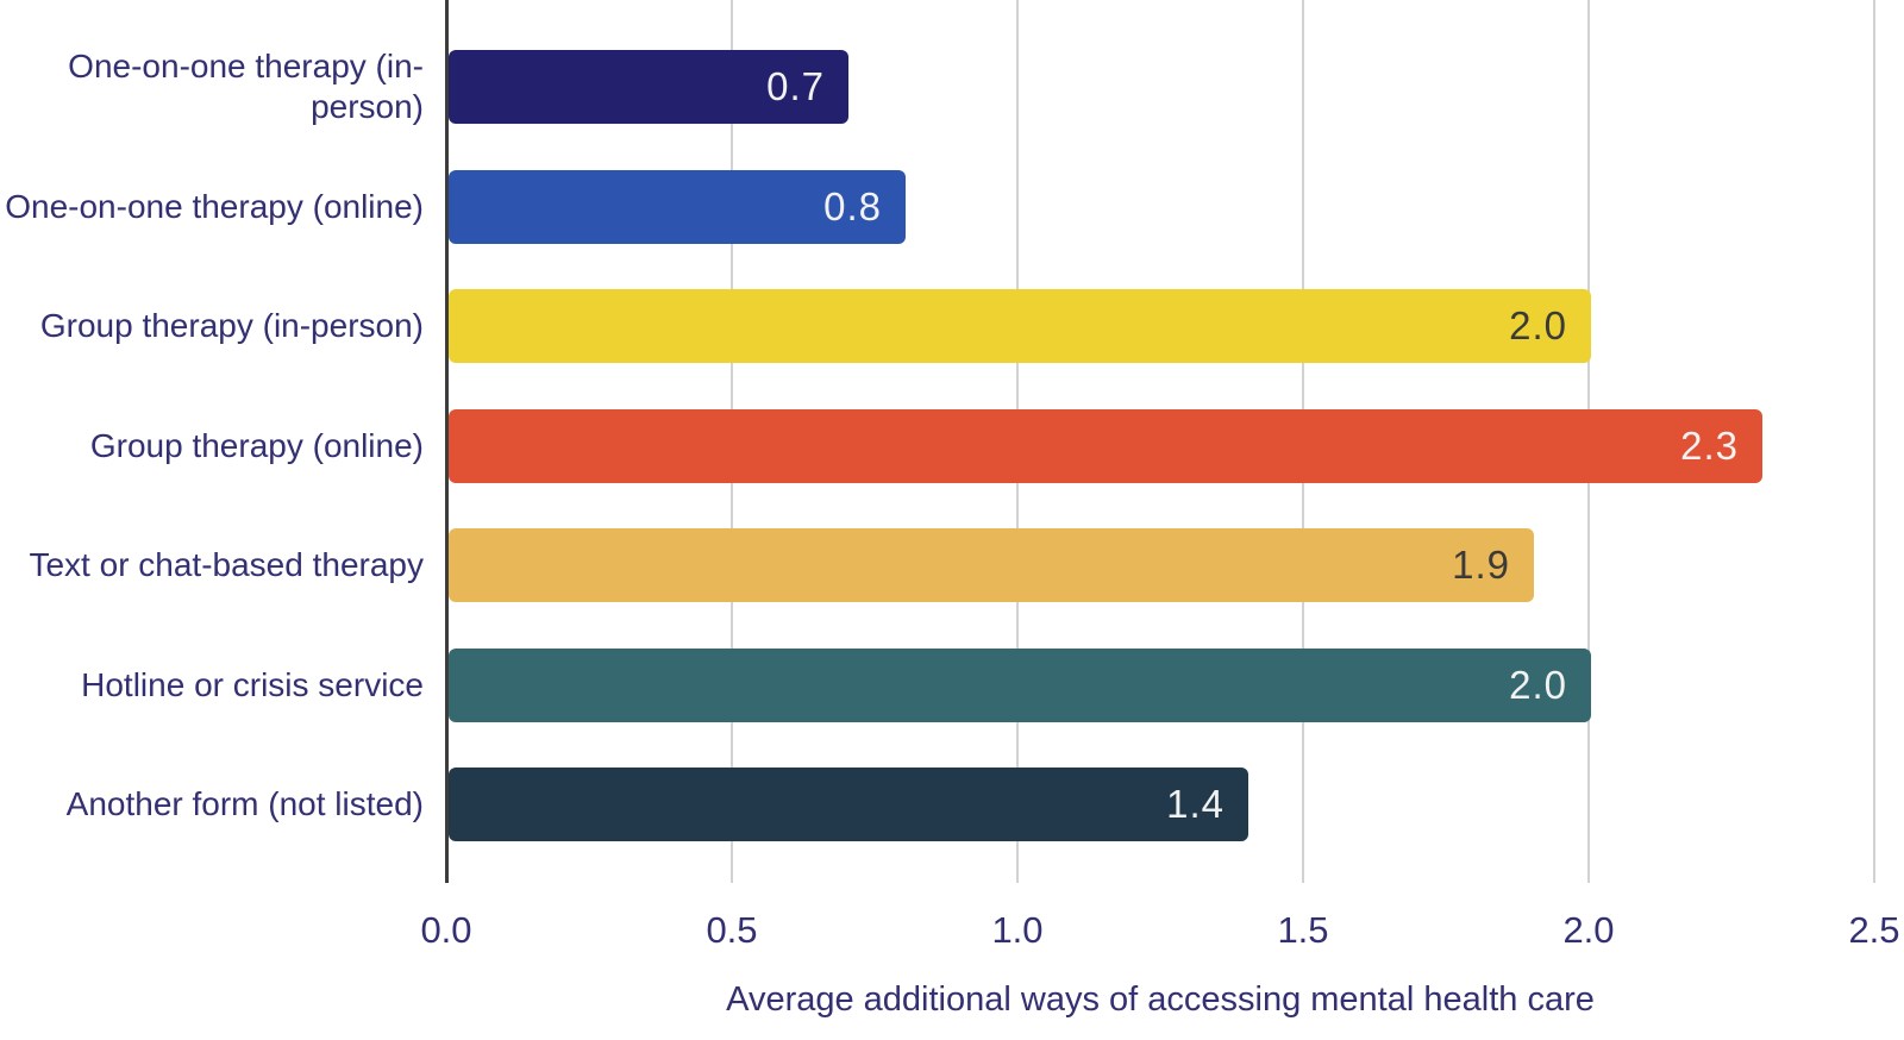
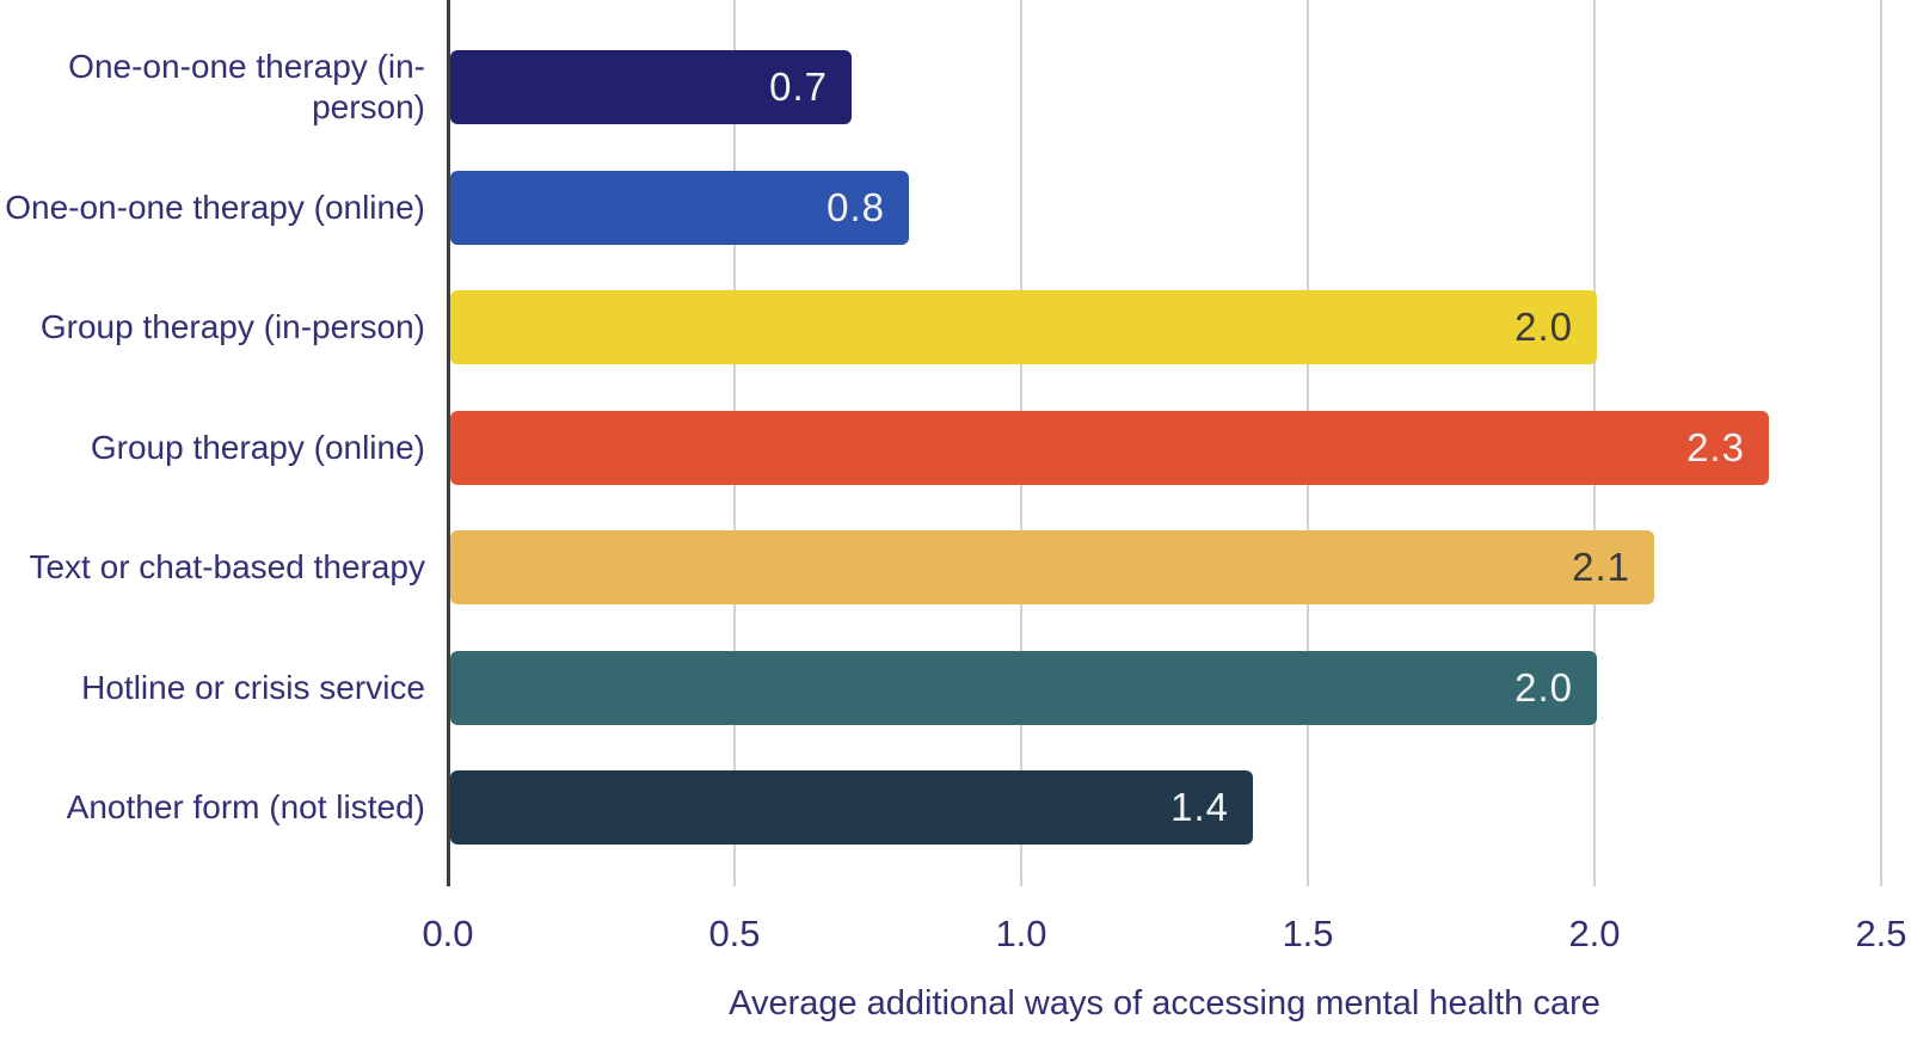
Text or chat-based therapy: 1.9 -> 2.1
